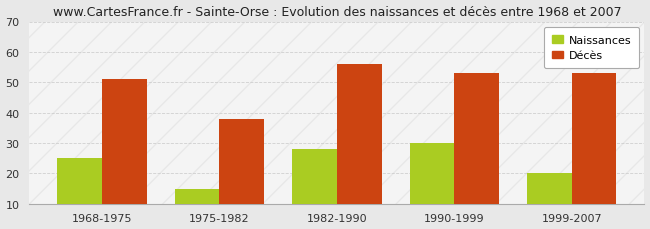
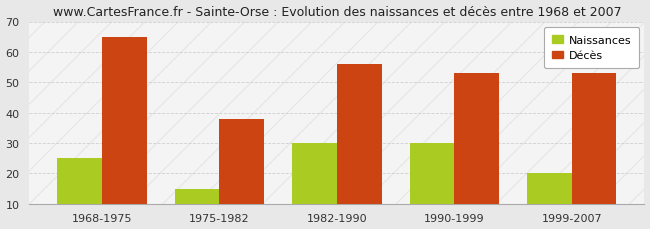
Décès/1968-1975: 51 -> 65
Naissances/1982-1990: 28 -> 30
